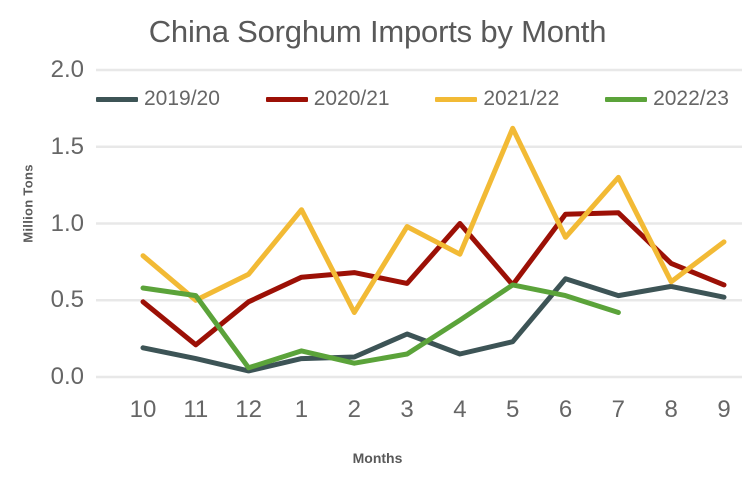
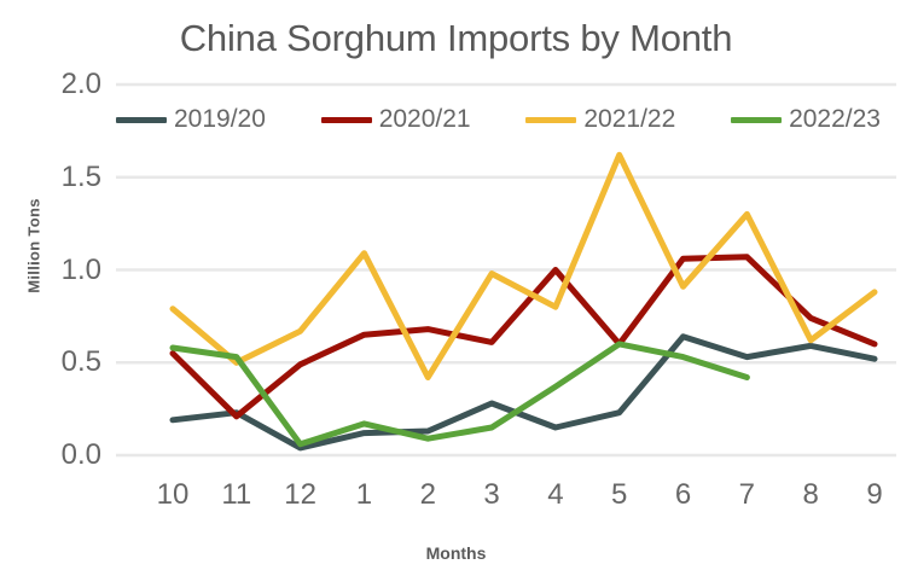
2020/21/10: 0.49 -> 0.55
2019/20/11: 0.12 -> 0.23
